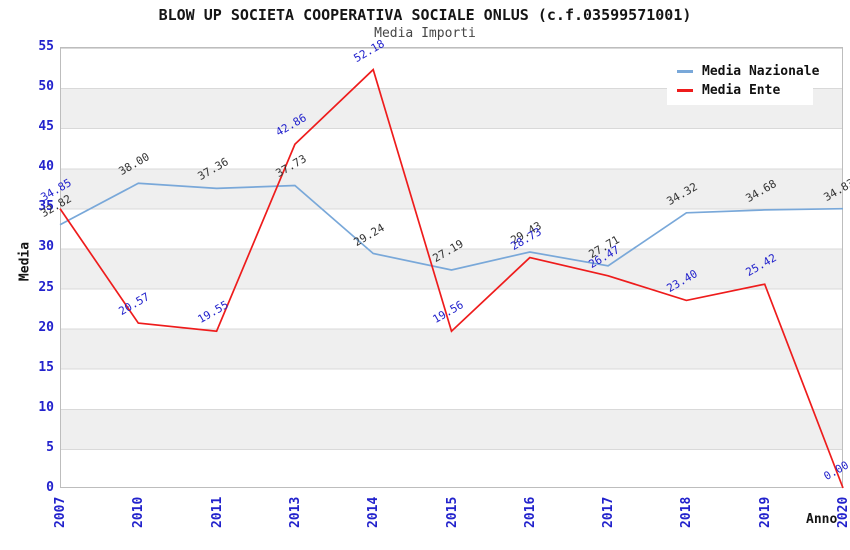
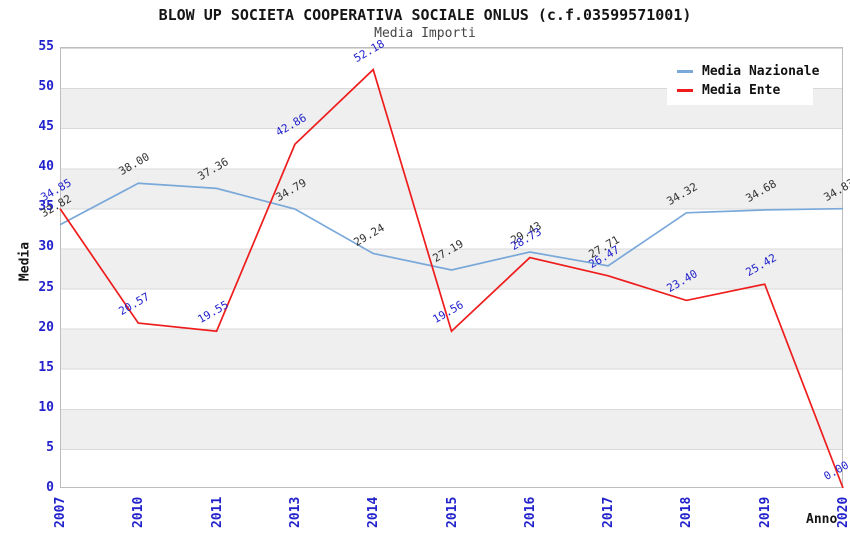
Media Nazionale/2013: 37.73 -> 34.79
